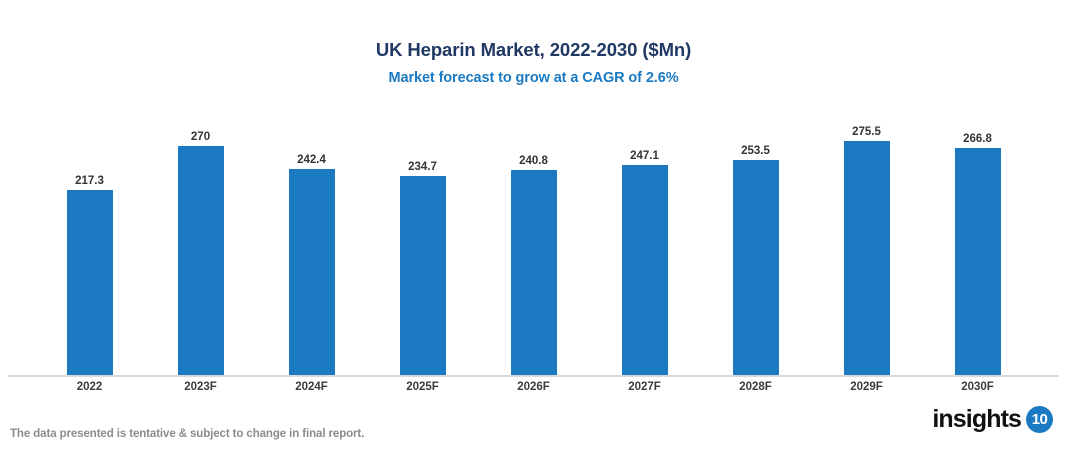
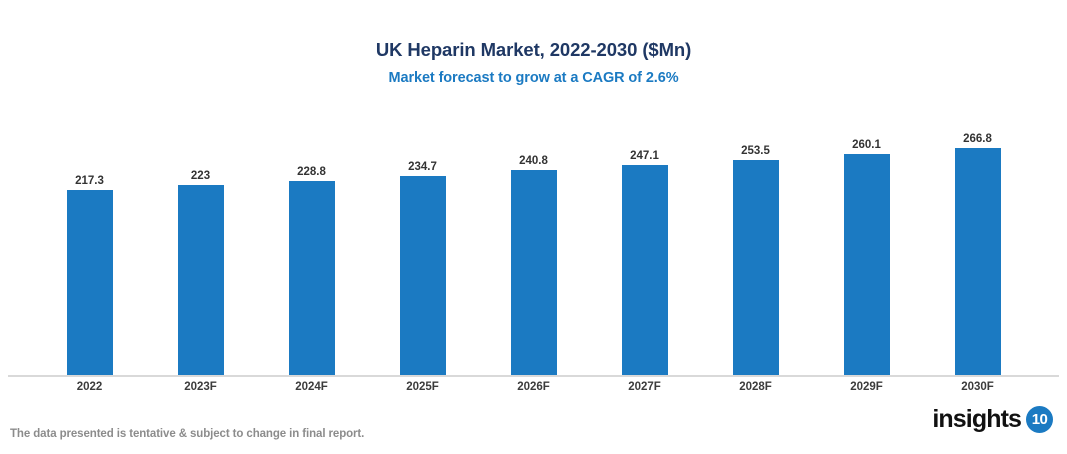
2023F: 270 -> 223
2024F: 242.4 -> 228.8
2029F: 275.5 -> 260.1
